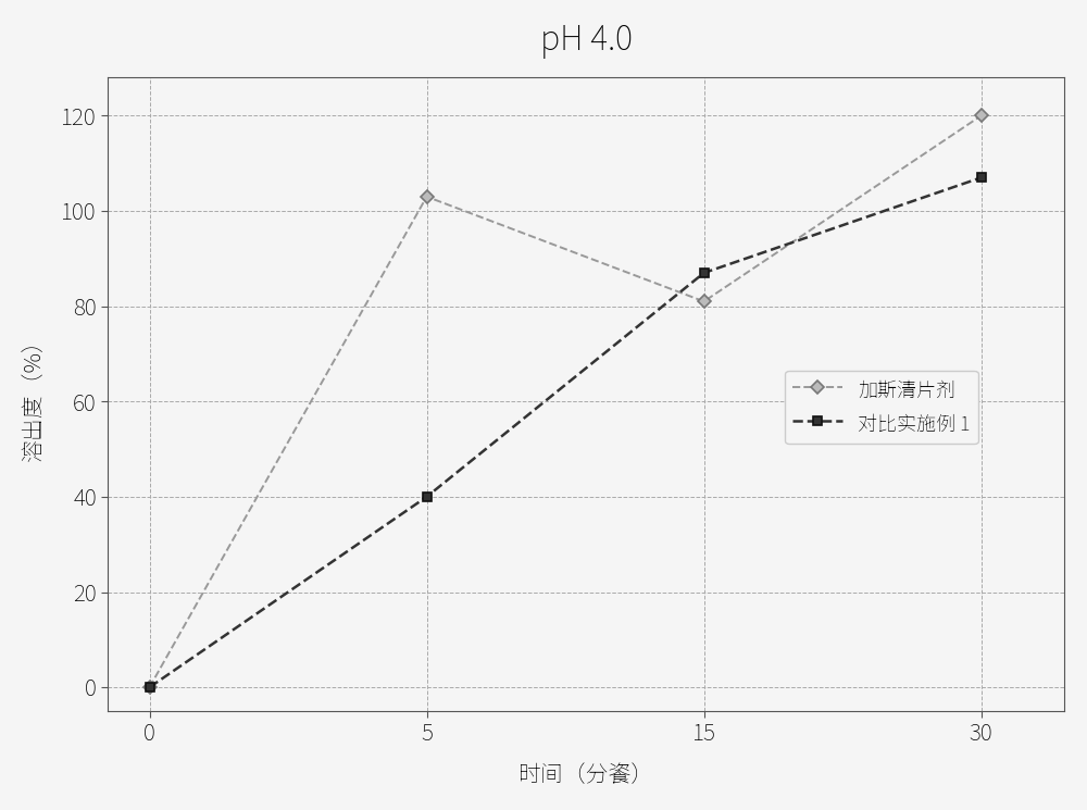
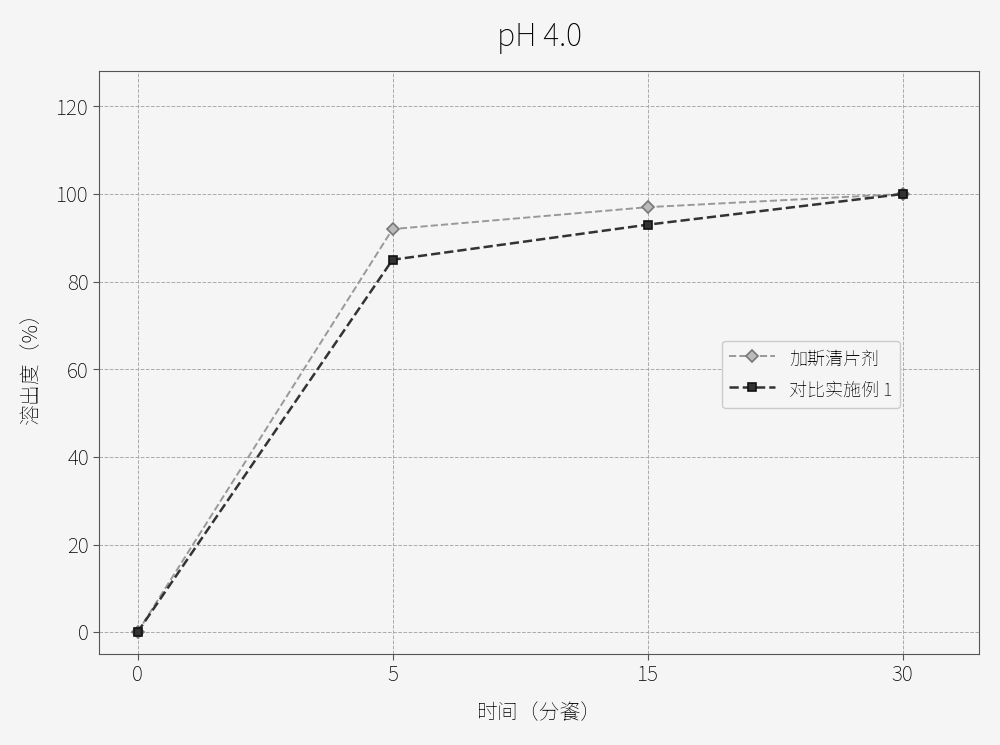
加斯清片剂/5: 103 -> 92
对比实施例 1/5: 40 -> 85
加斯清片剂/15: 81 -> 97
对比实施例 1/15: 87 -> 93
加斯清片剂/30: 120 -> 100
对比实施例 1/30: 107 -> 100
